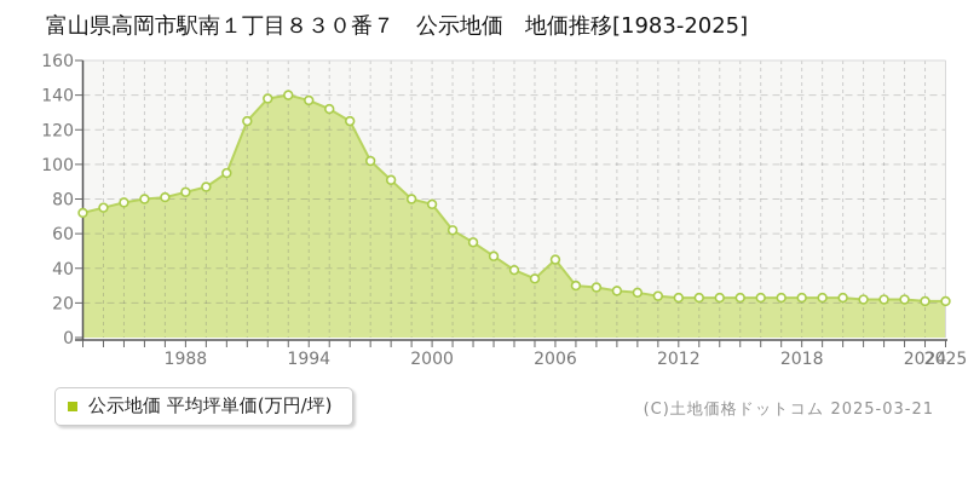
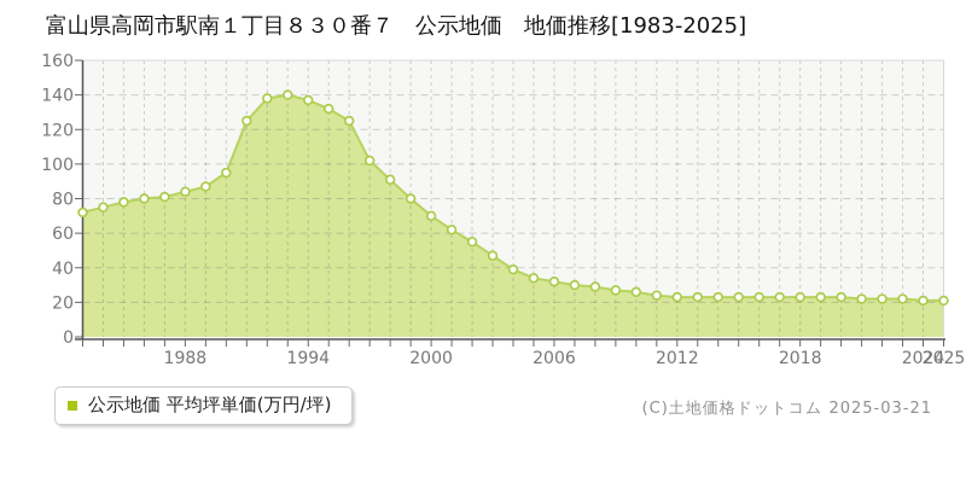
2000: 77 -> 70
2006: 45 -> 32
